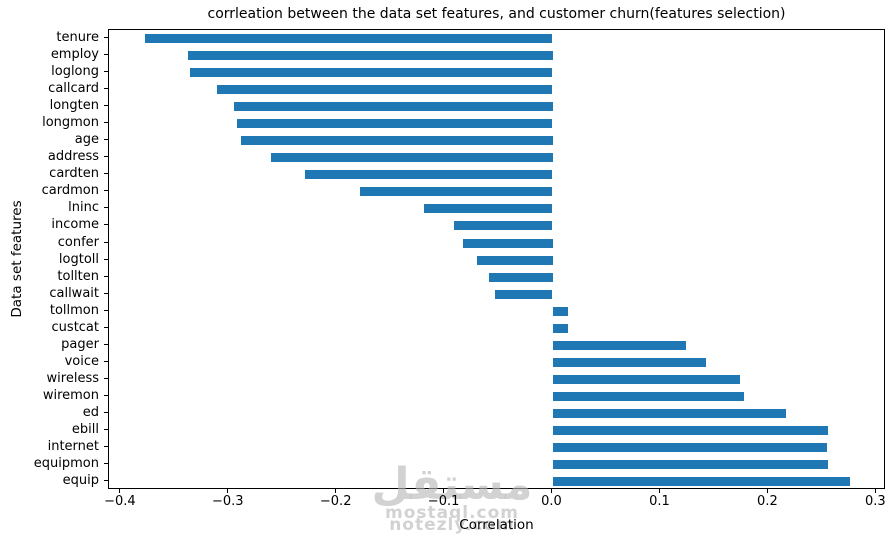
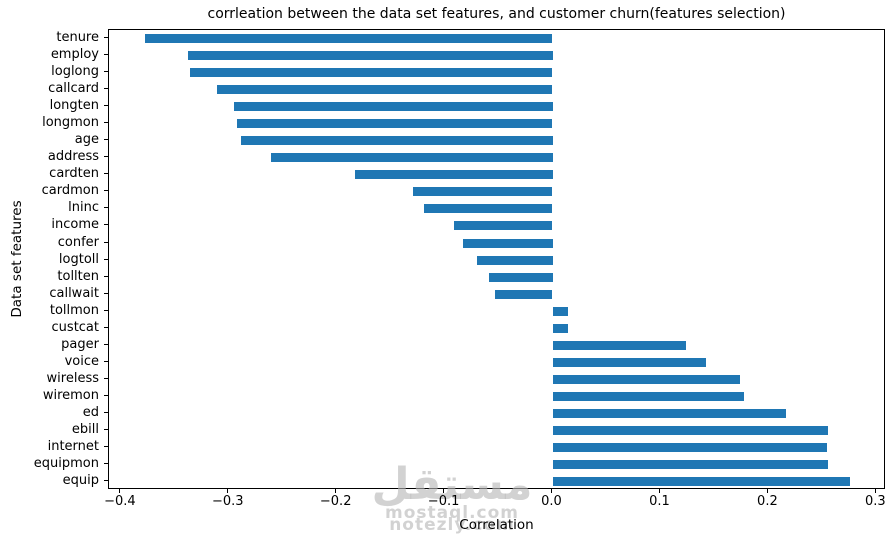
cardten: -0.229 -> -0.183
cardmon: -0.178 -> -0.129
